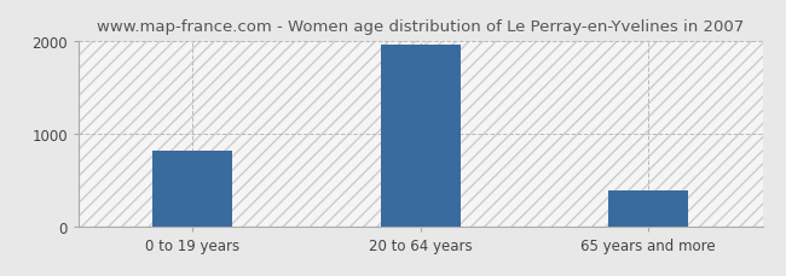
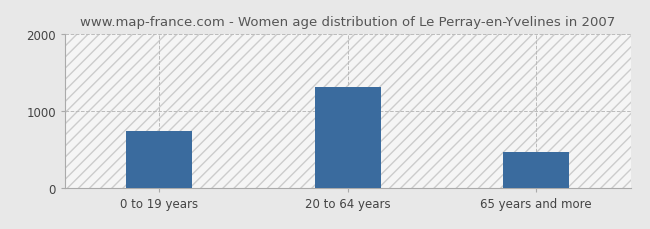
0 to 19 years: 810 -> 740
20 to 64 years: 1950 -> 1300
65 years and more: 390 -> 460
